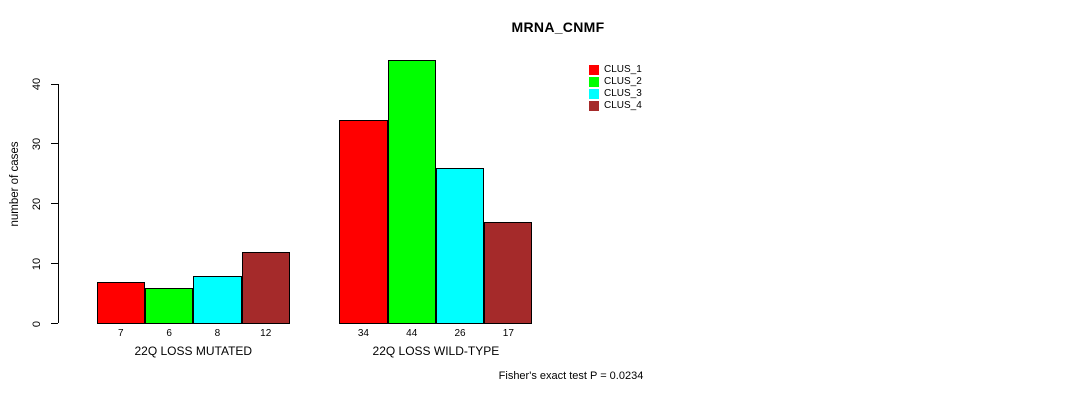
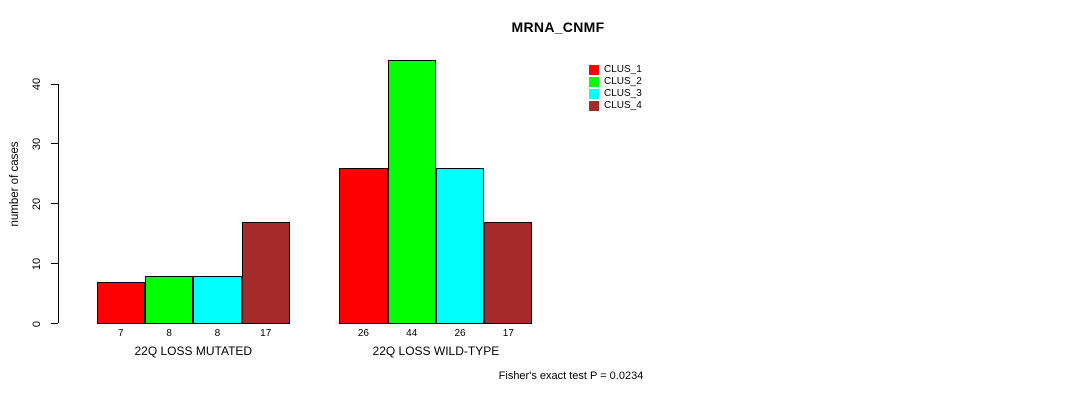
CLUS_2/22Q LOSS MUTATED: 6 -> 8
CLUS_4/22Q LOSS MUTATED: 12 -> 17
CLUS_1/22Q LOSS WILD-TYPE: 34 -> 26
